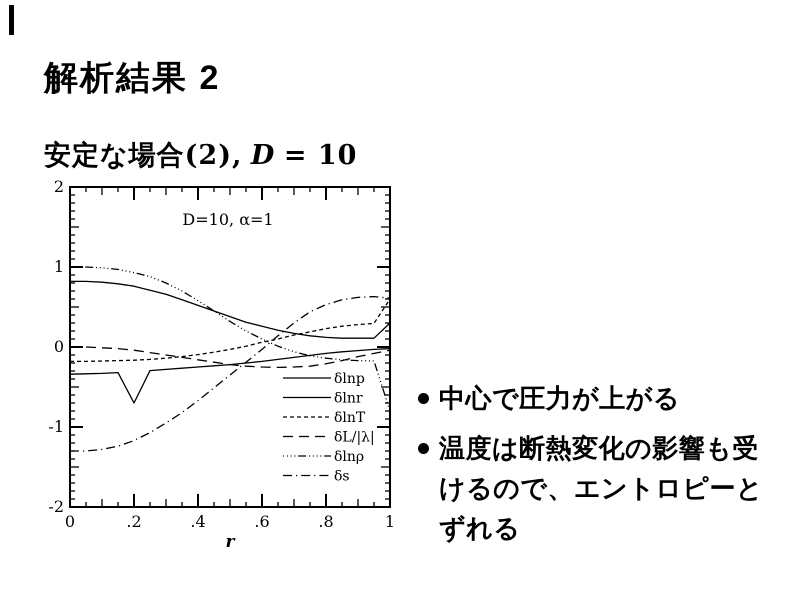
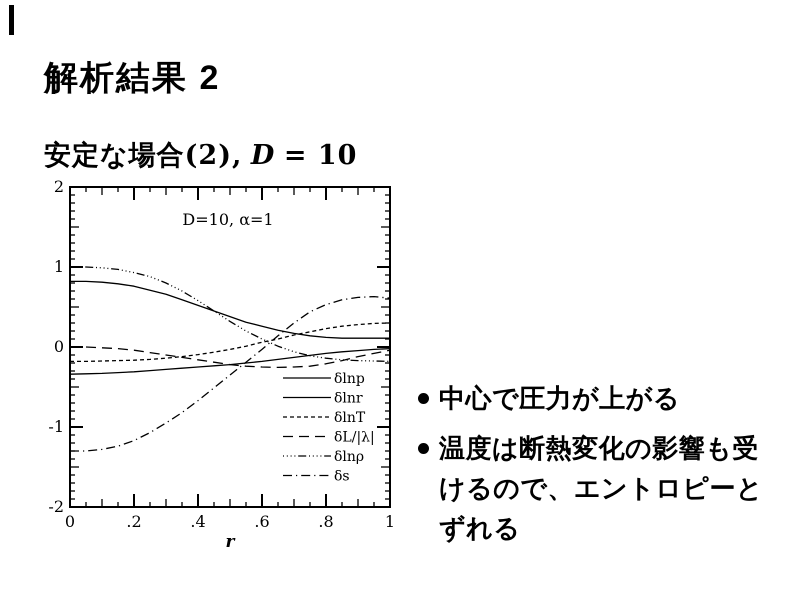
δlnr/0.2: -0.7 -> -0.3
δlnp/1: 0.3 -> 0.1
δlnT/1: 0.6 -> 0.3
δlnρ/1: -0.8 -> -0.2
